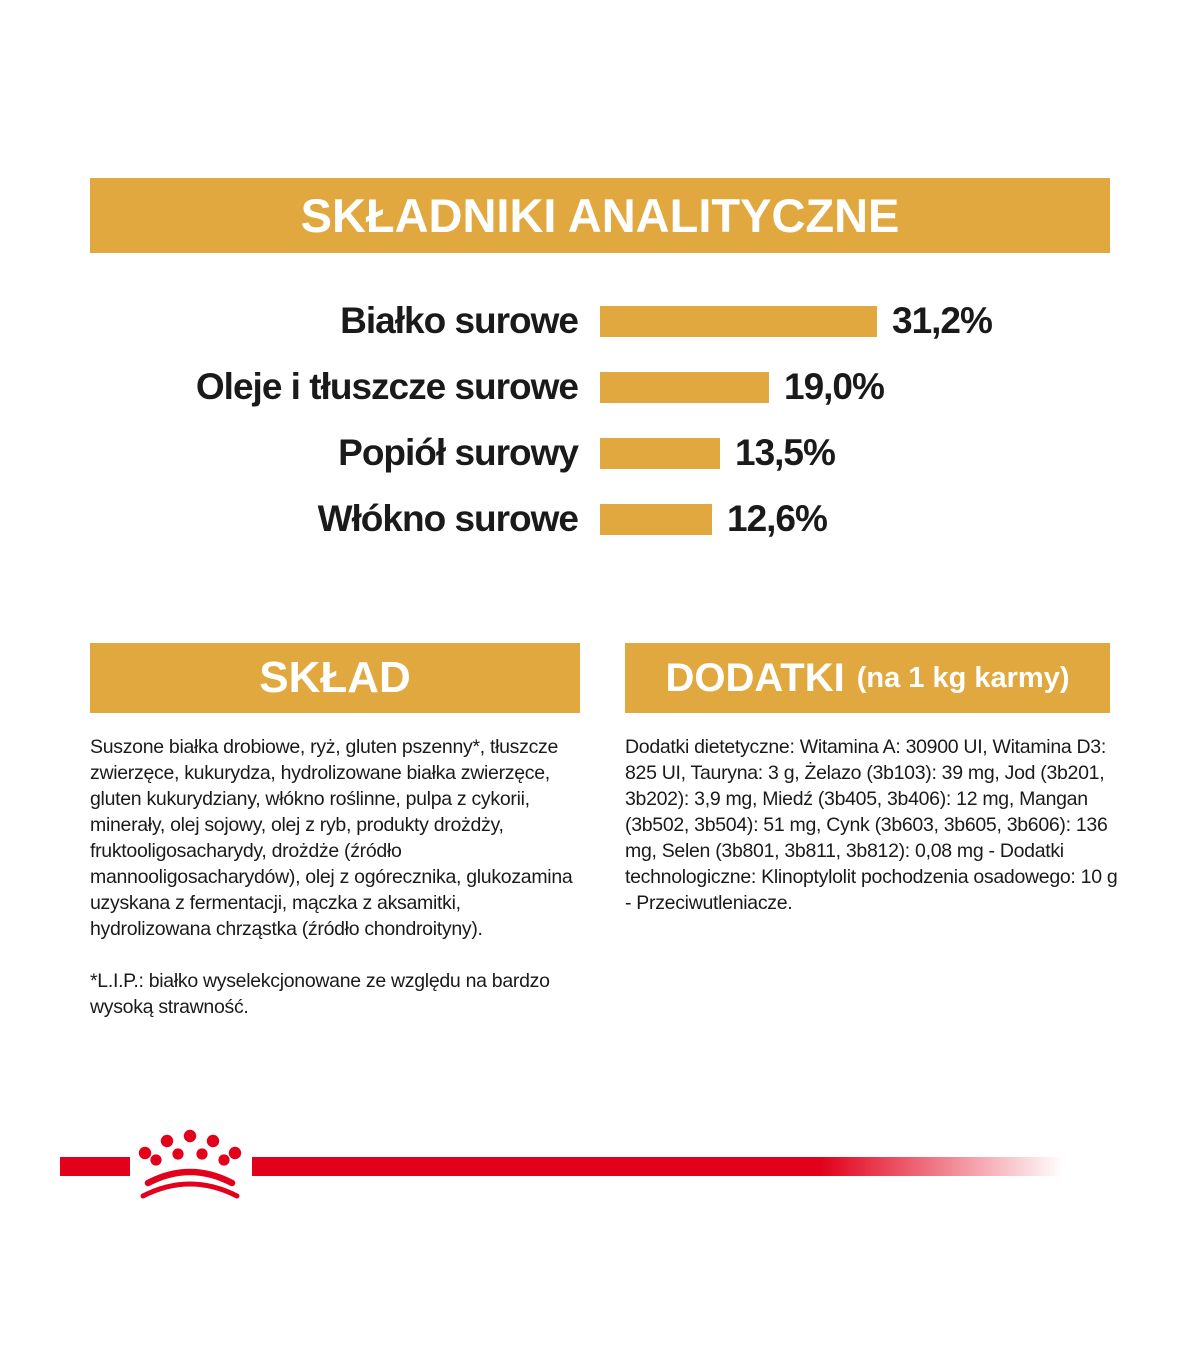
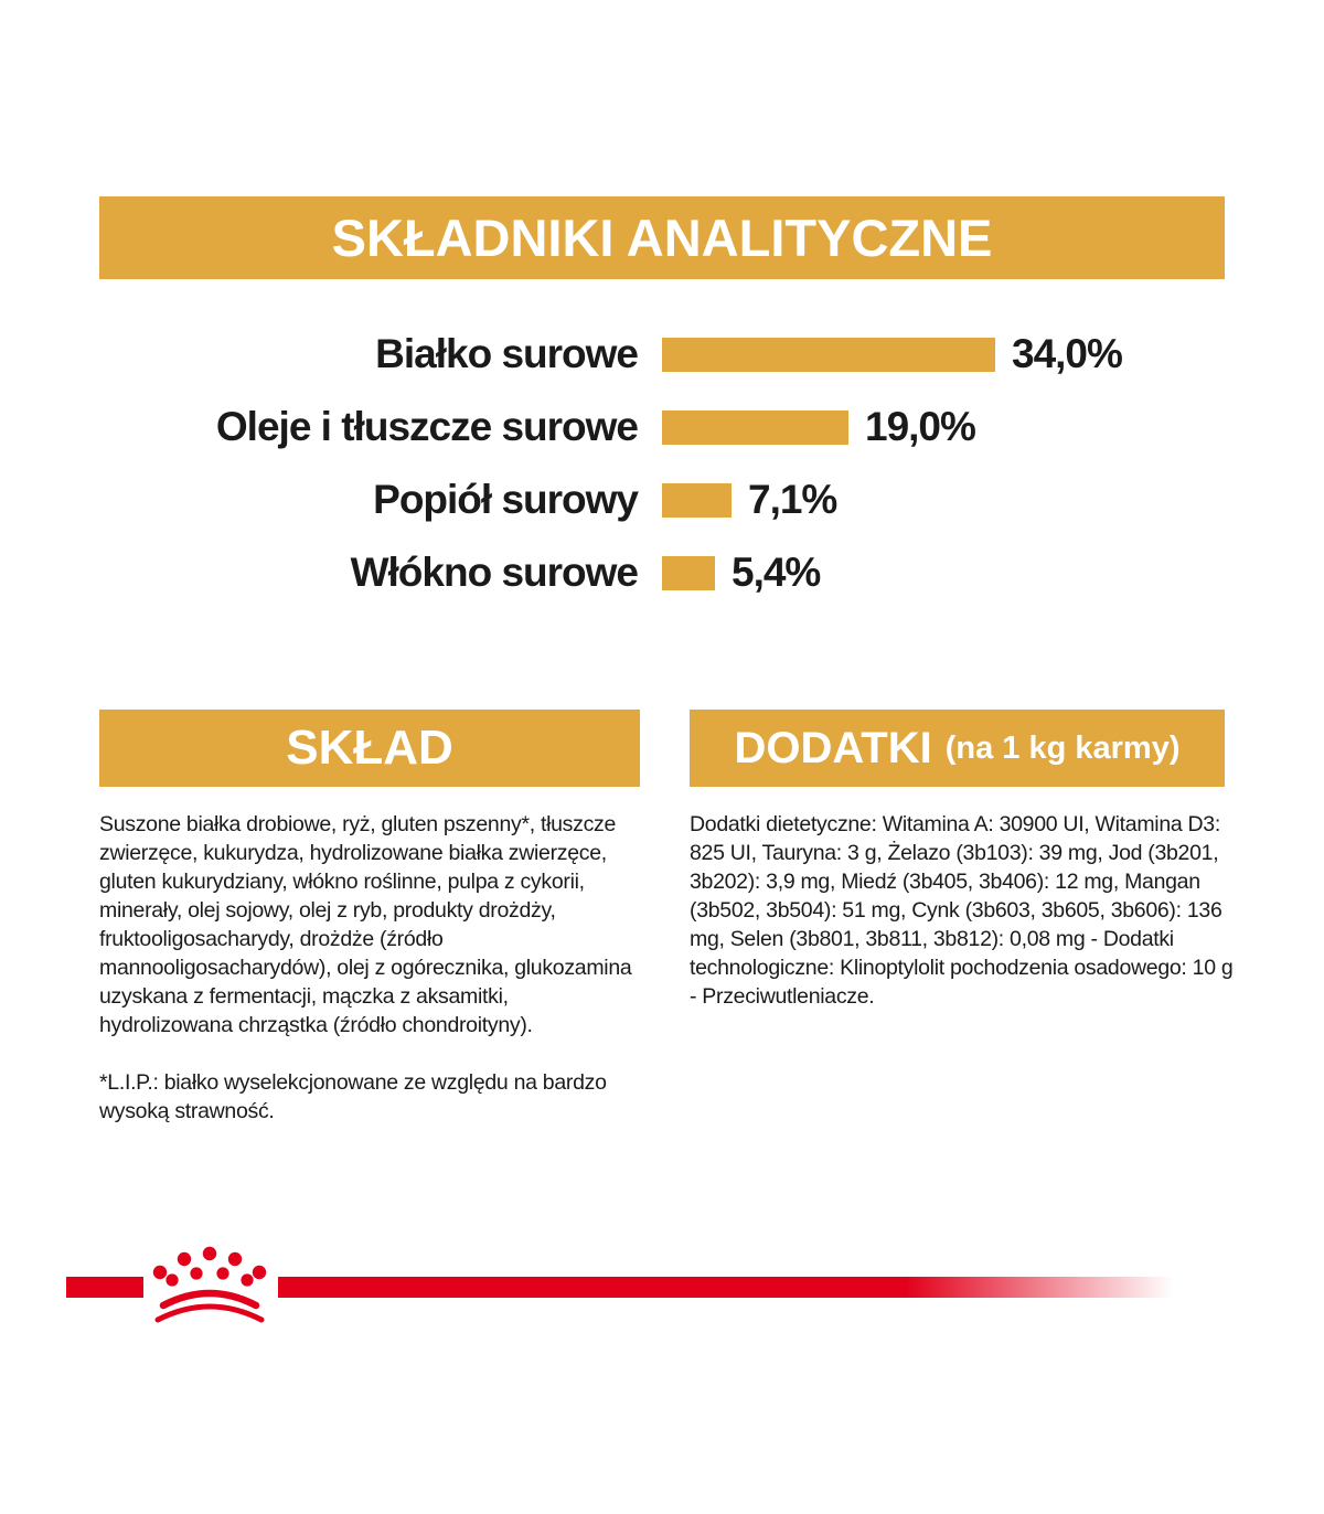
Białko surowe: 31,2% -> 34,0%
Popiół surowy: 13,5% -> 7,1%
Włókno surowe: 12,6% -> 5,4%
